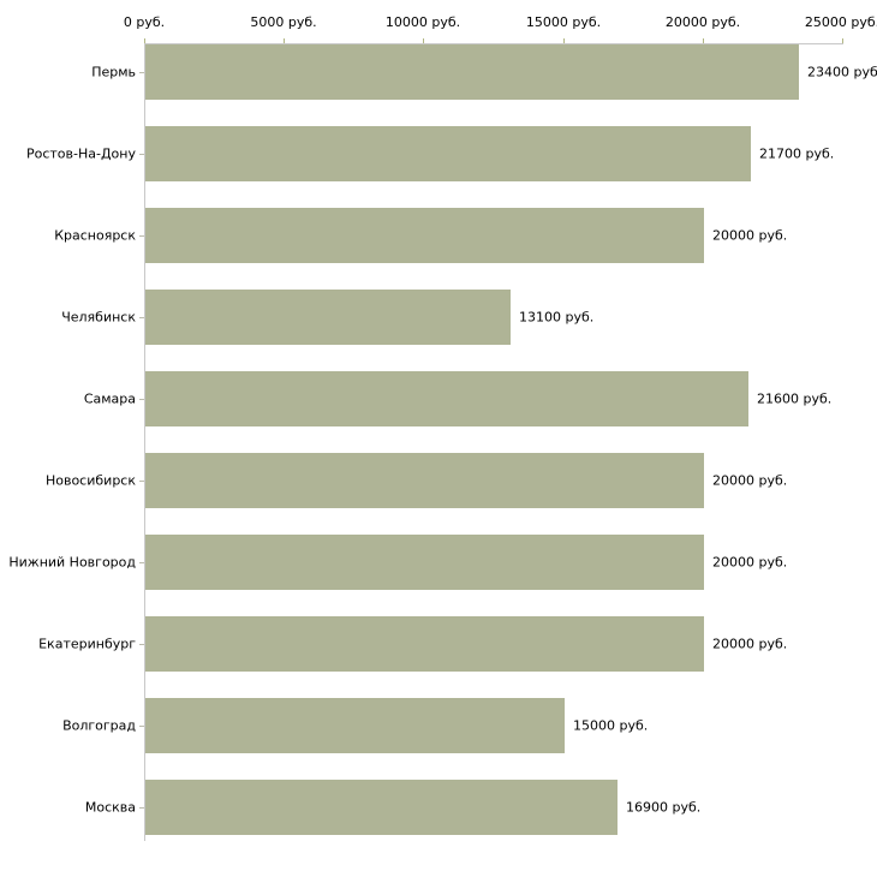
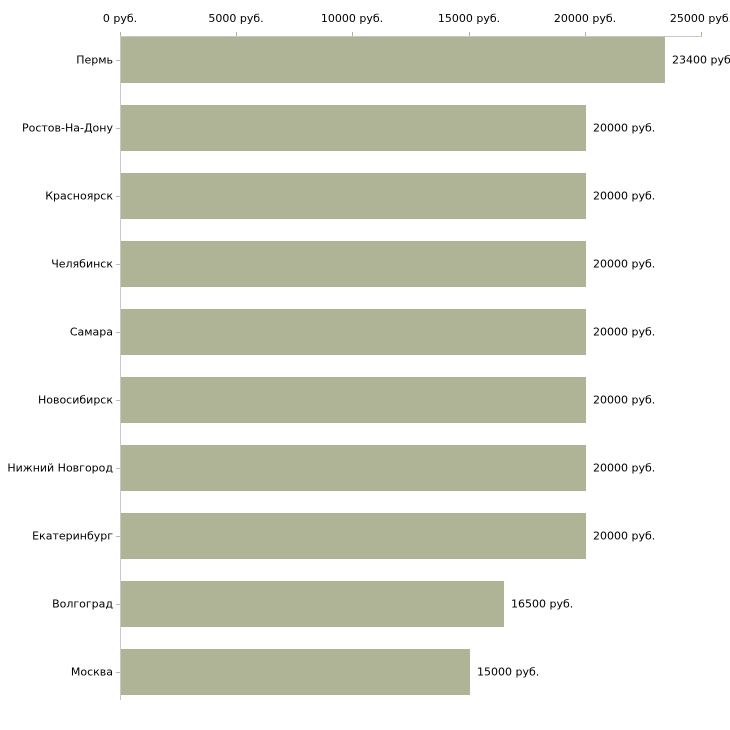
Ростов-На-Дону: 21700 -> 20000
Челябинск: 13100 -> 20000
Самара: 21600 -> 20000
Волгоград: 15000 -> 16500
Москва: 16900 -> 15000
